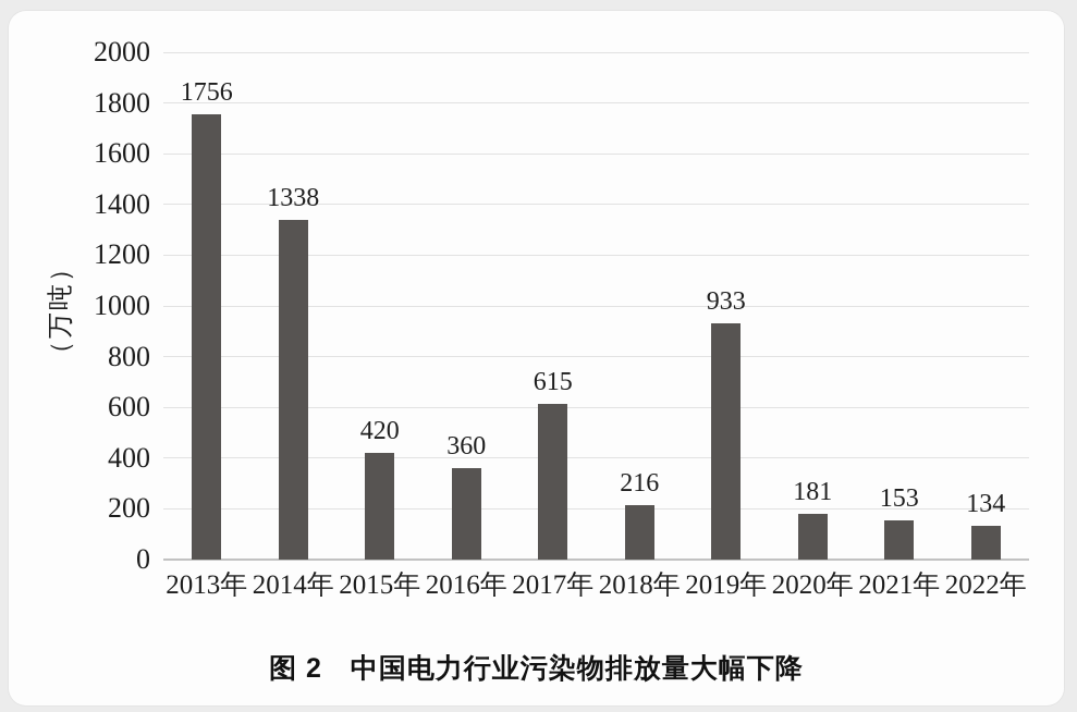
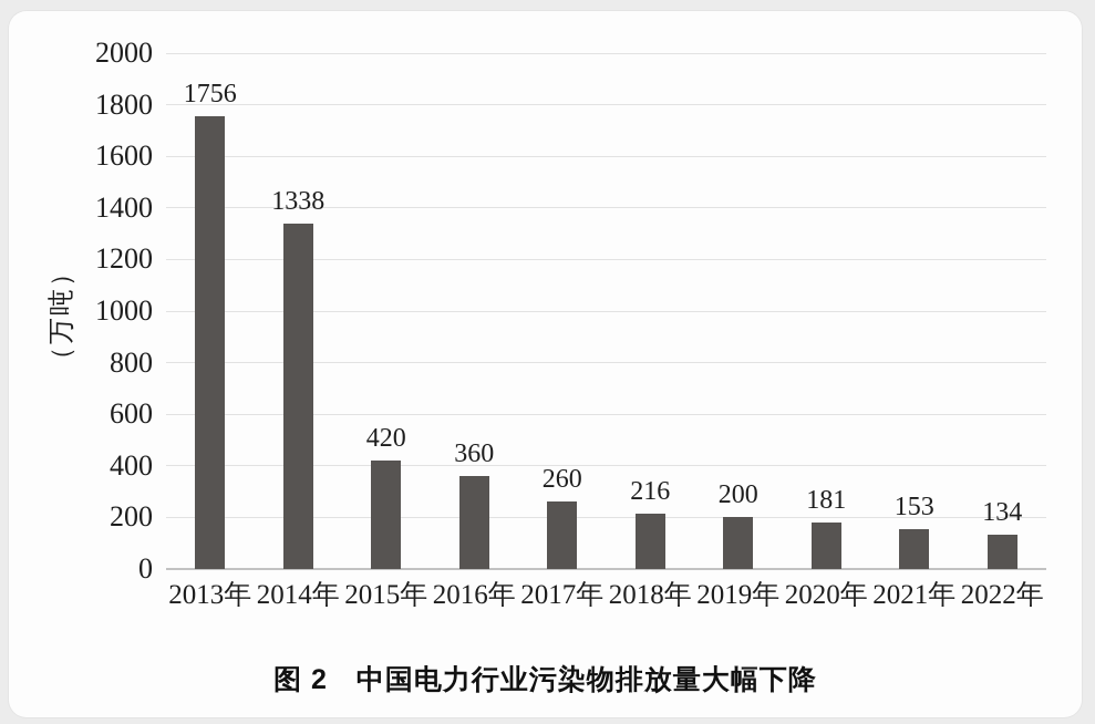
2017年: 615 -> 260
2019年: 933 -> 200
